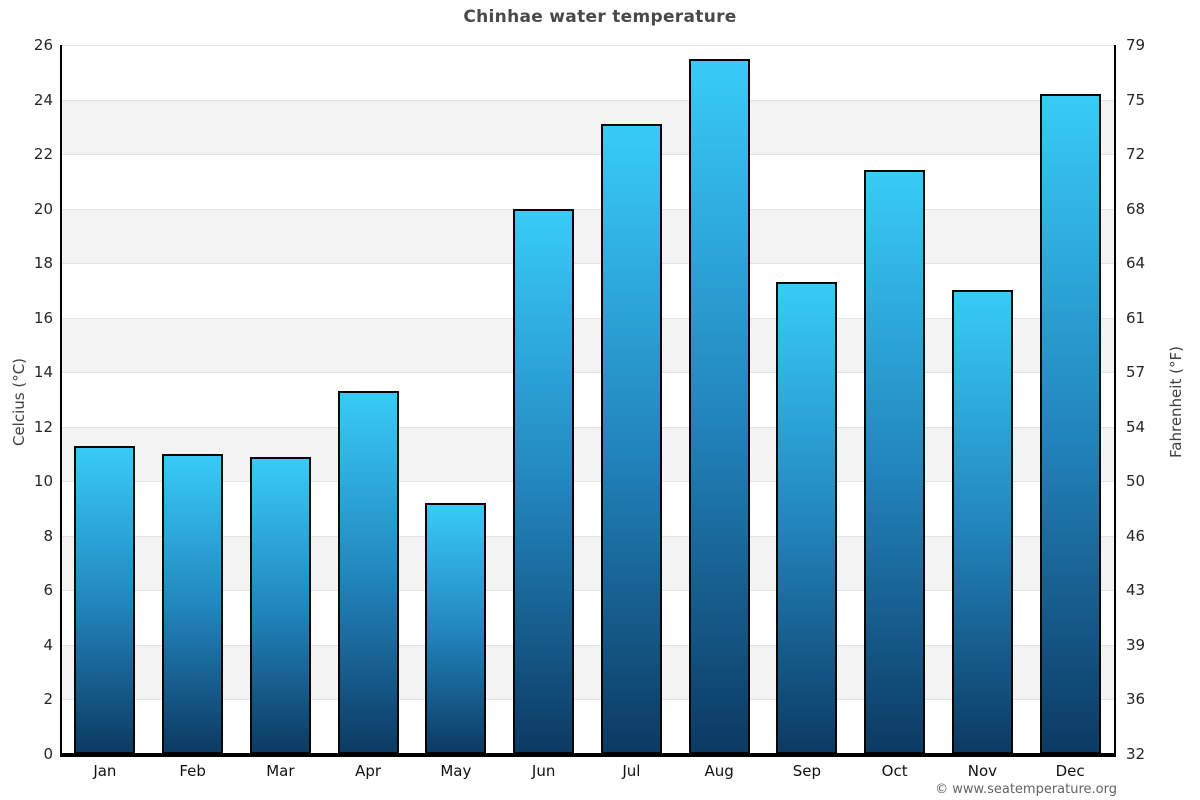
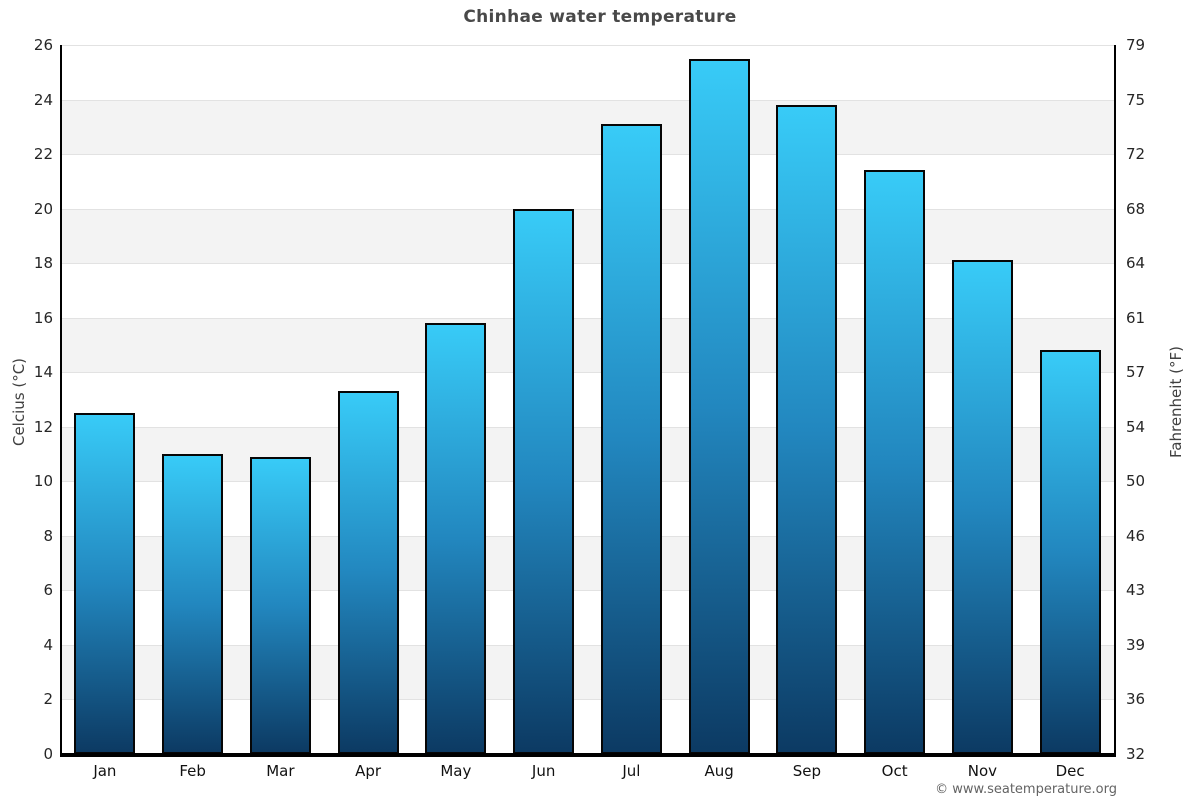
Jan: 11.3 -> 12.5
May: 9.2 -> 15.8
Sep: 17.3 -> 23.8
Nov: 17.0 -> 18.1
Dec: 24.2 -> 14.8
